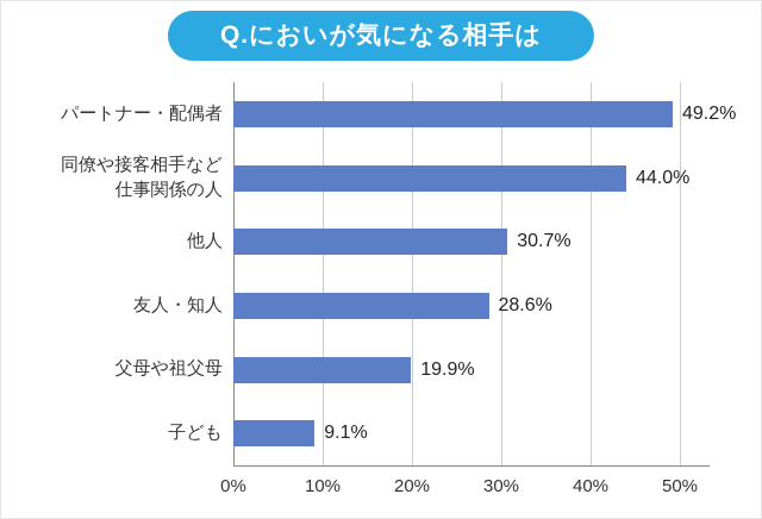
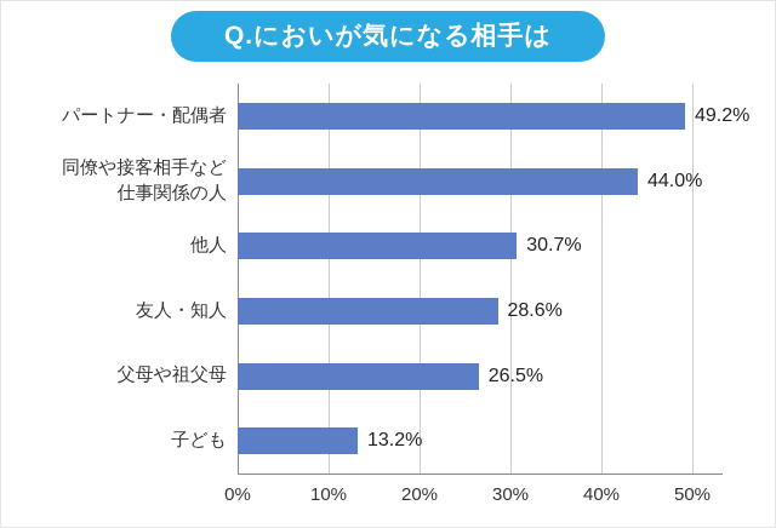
父母や祖父母: 19.9% -> 26.5%
子ども: 9.1% -> 13.2%
